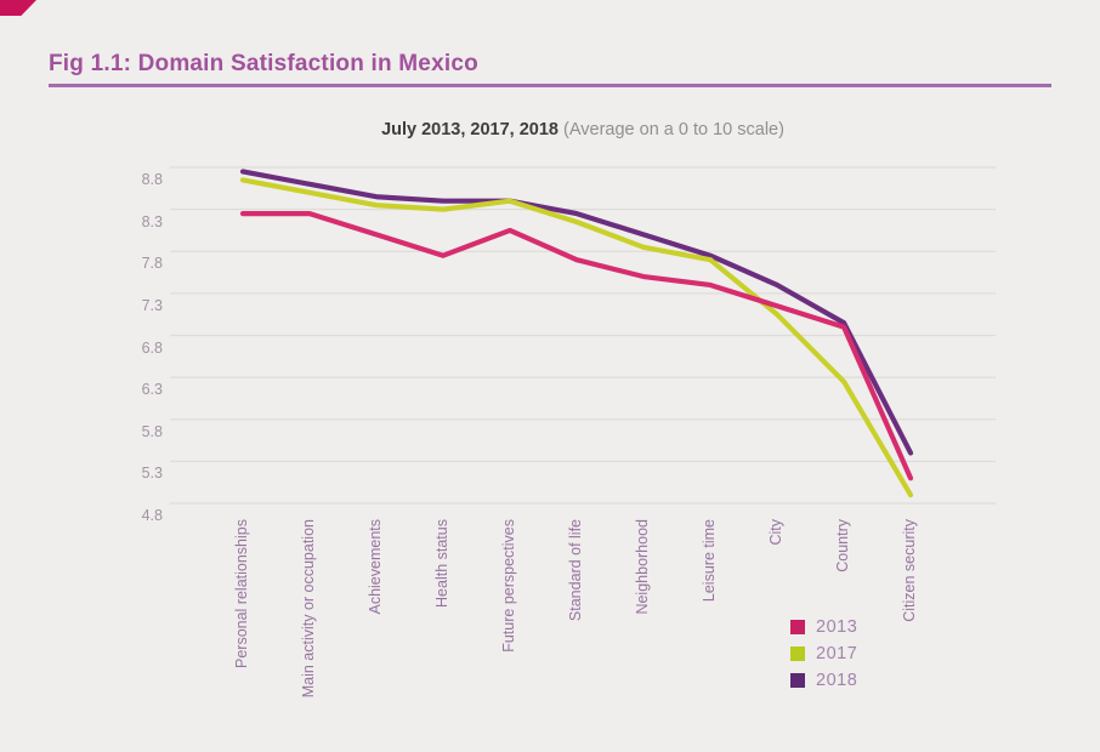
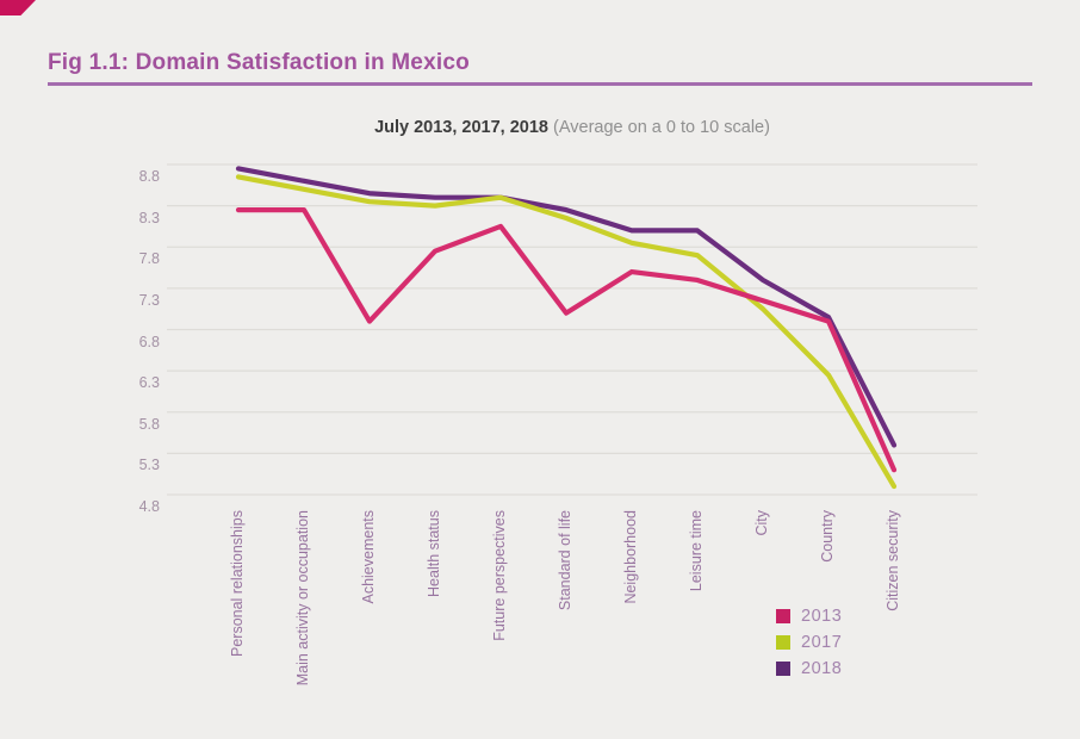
2013/Achievements: 8.0 -> 6.9
2013/Standard of life: 7.7 -> 7.0
2018/Leisure time: 7.8 -> 8.0
